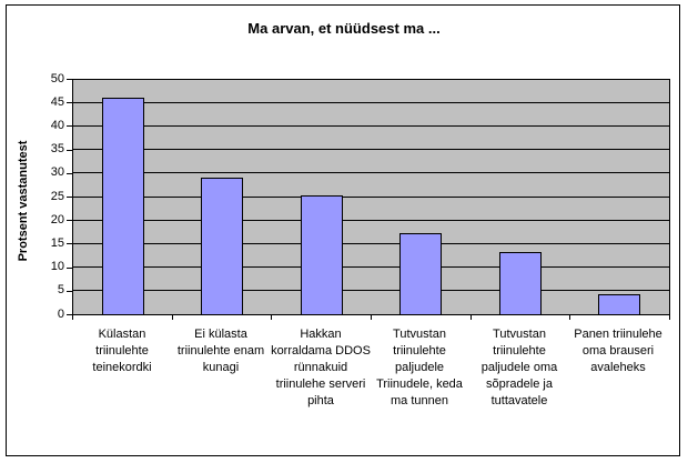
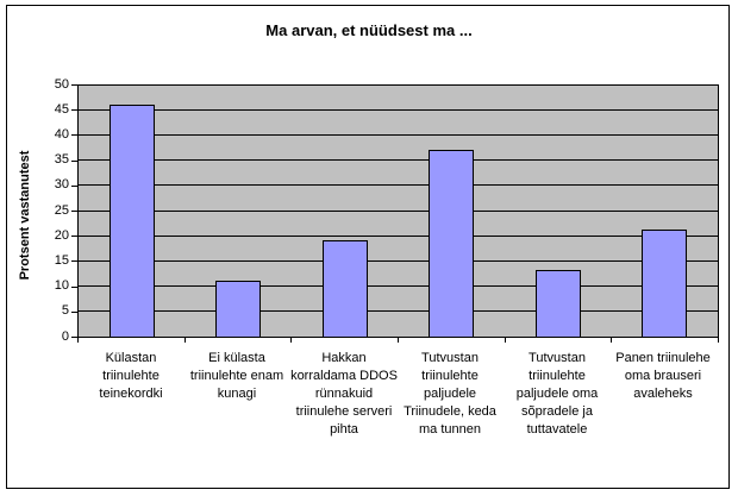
Ei külasta triinulehte enam kunagi: 29 -> 11
Hakkan korraldama DDOS rünnakuid triinulehe serveri pihta: 25 -> 19
Tutvustan triinulehte paljudele Triinudele, keda ma tunnen: 17 -> 37
Panen triinulehe oma brauseri avaleheks: 4 -> 21
